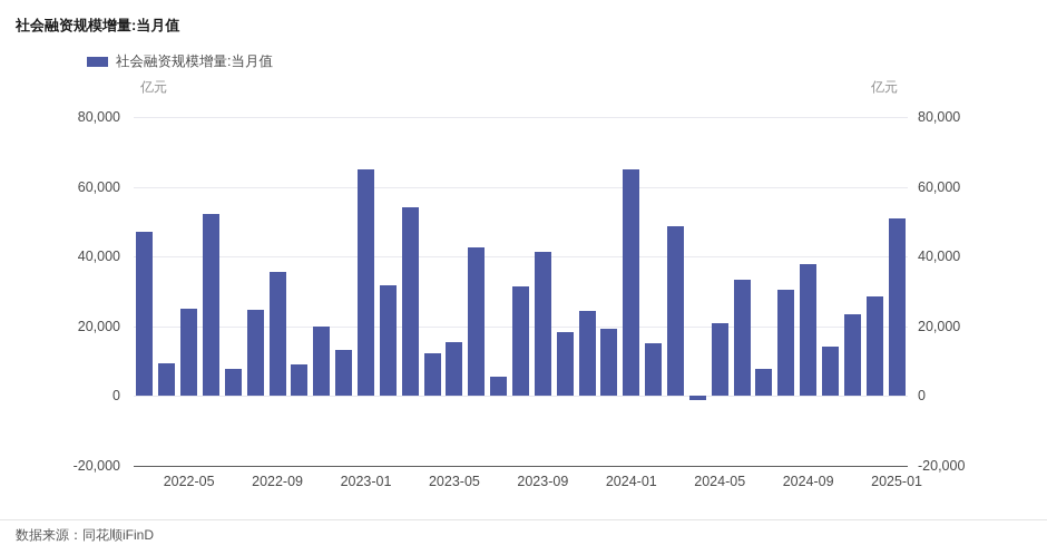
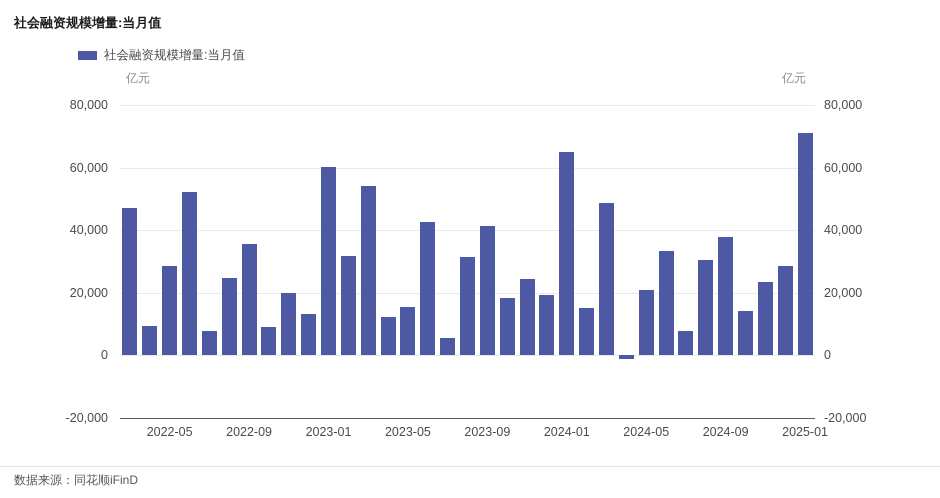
2022-05: 25000 -> 28000
2023-01: 65000 -> 60000
2025-01: 51000 -> 71000
